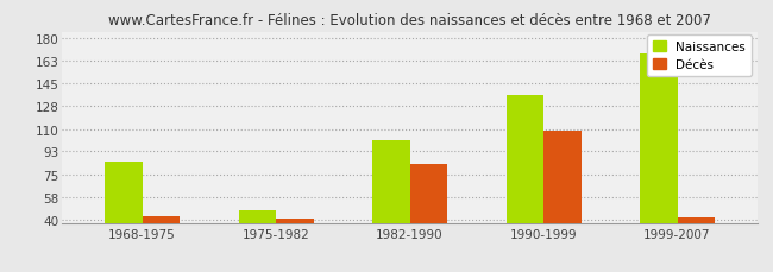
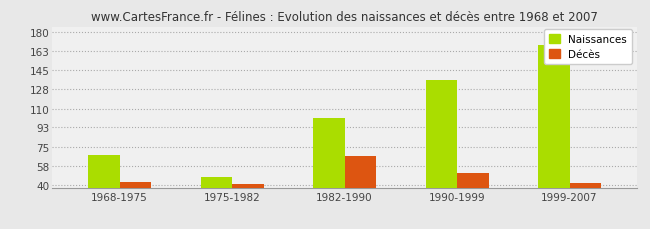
Naissances/1968-1975: 85 -> 68
Décès/1982-1990: 83 -> 67
Décès/1990-1999: 109 -> 51
